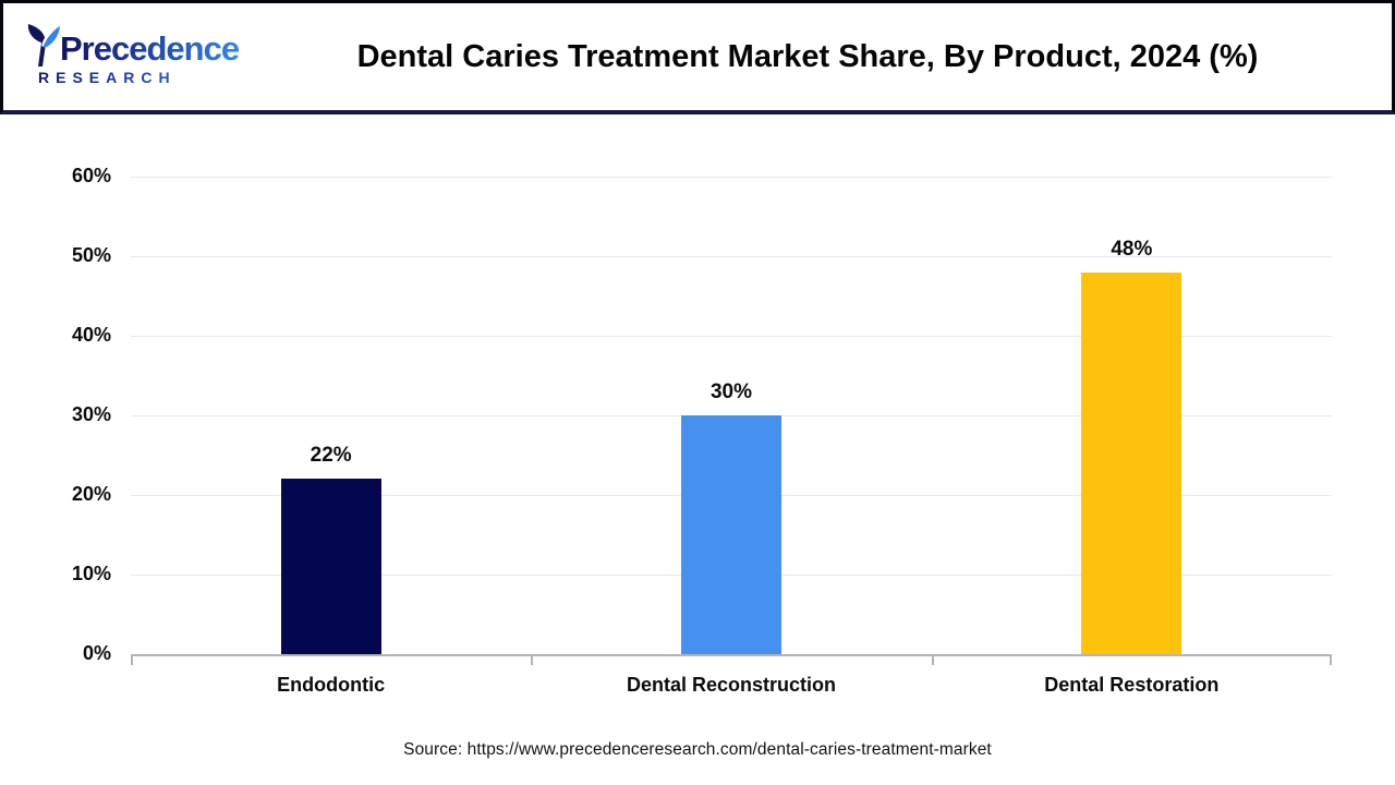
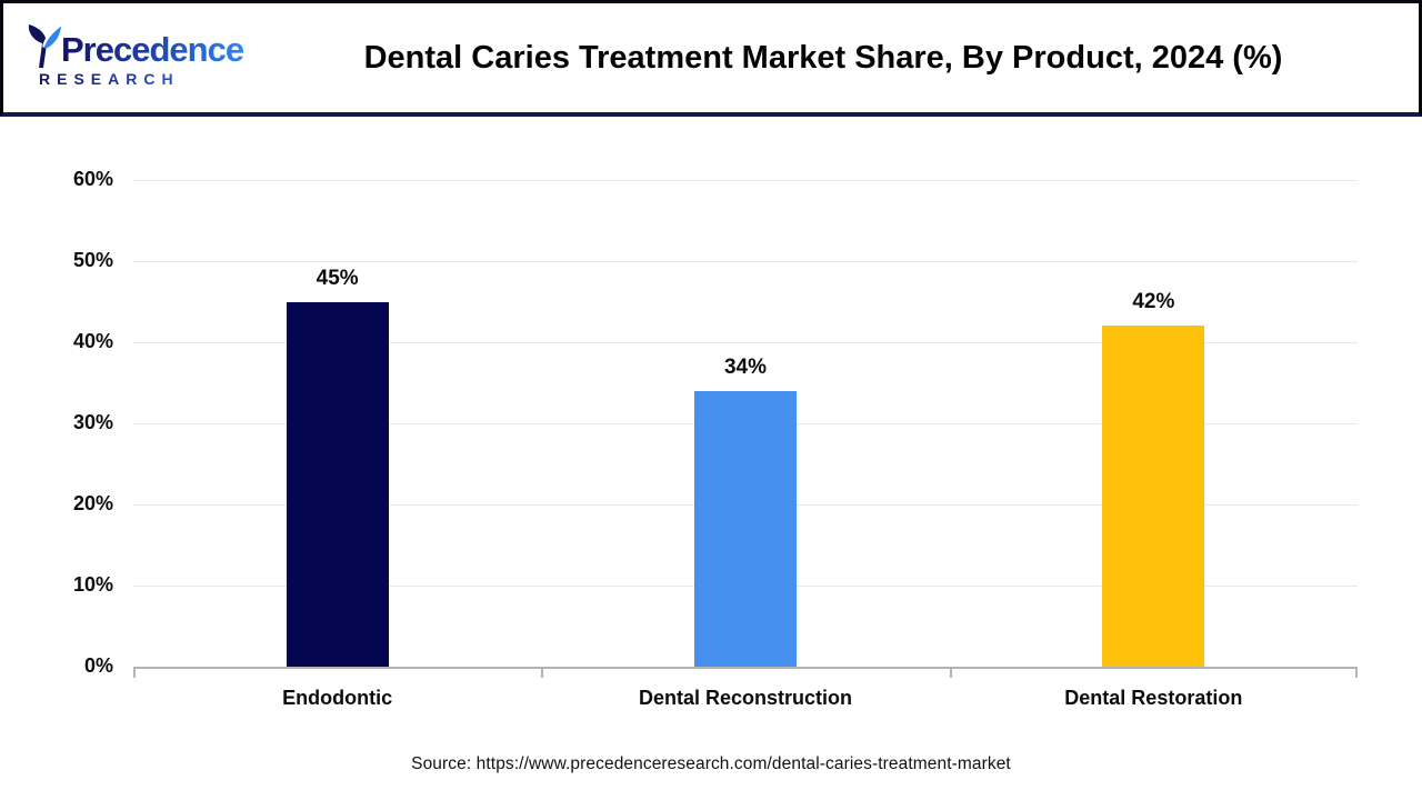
Endodontic: 22% -> 45%
Dental Reconstruction: 30% -> 34%
Dental Restoration: 48% -> 42%
